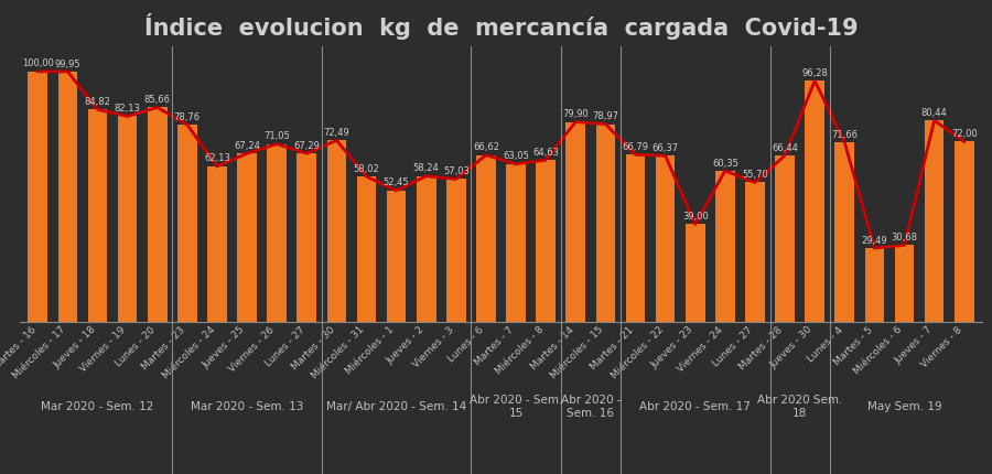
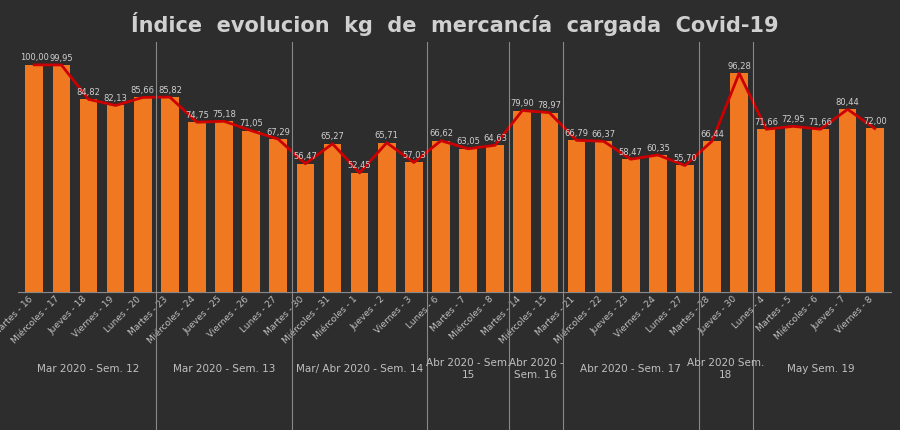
Martes - 23: 78,76 -> 85,82
Miércoles - 24: 62,13 -> 74,75
Jueves - 25: 67,24 -> 75,18
Martes - 30: 72,49 -> 56,47
Miércoles - 31: 58,02 -> 65,27
Jueves - 2: 58,24 -> 65,71
Jueves - 23: 39,00 -> 58,47
Martes - 5: 29,49 -> 72,95
Miércoles - 6: 30,68 -> 71,66
